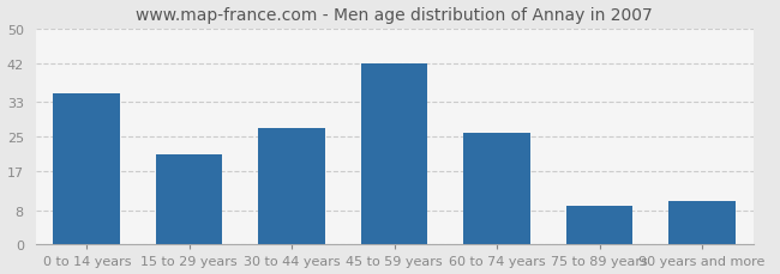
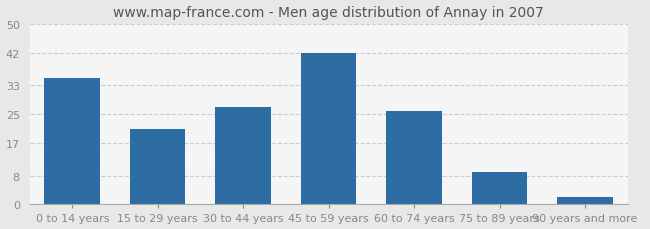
90 years and more: 10 -> 2
